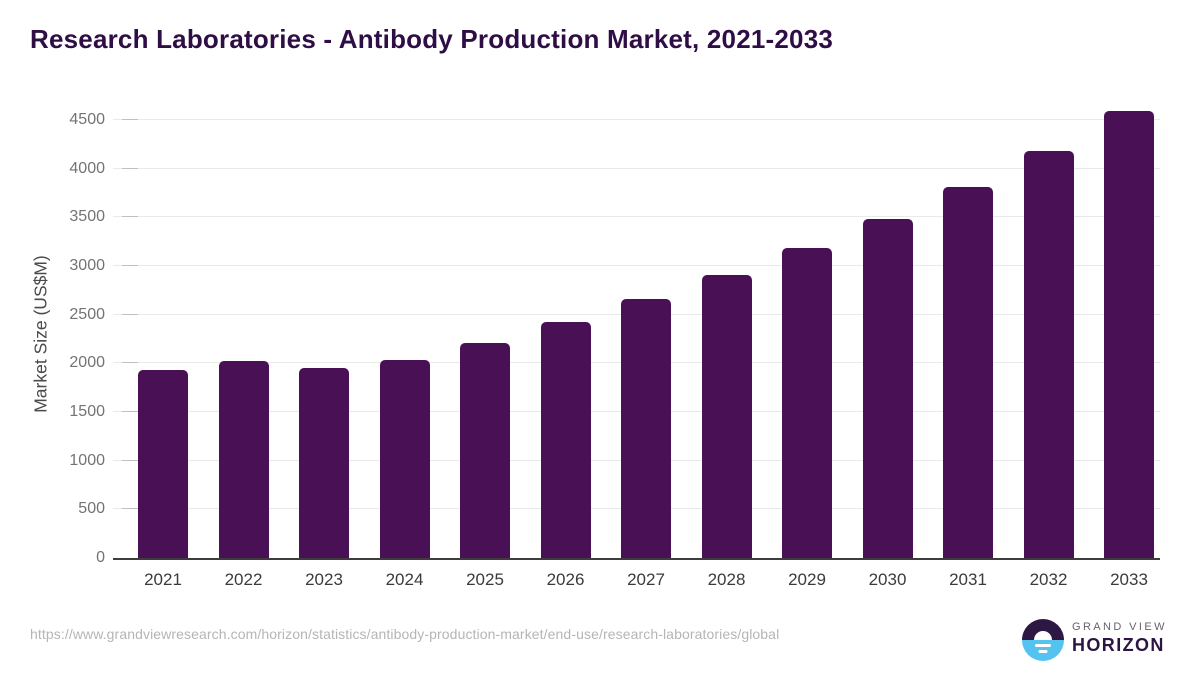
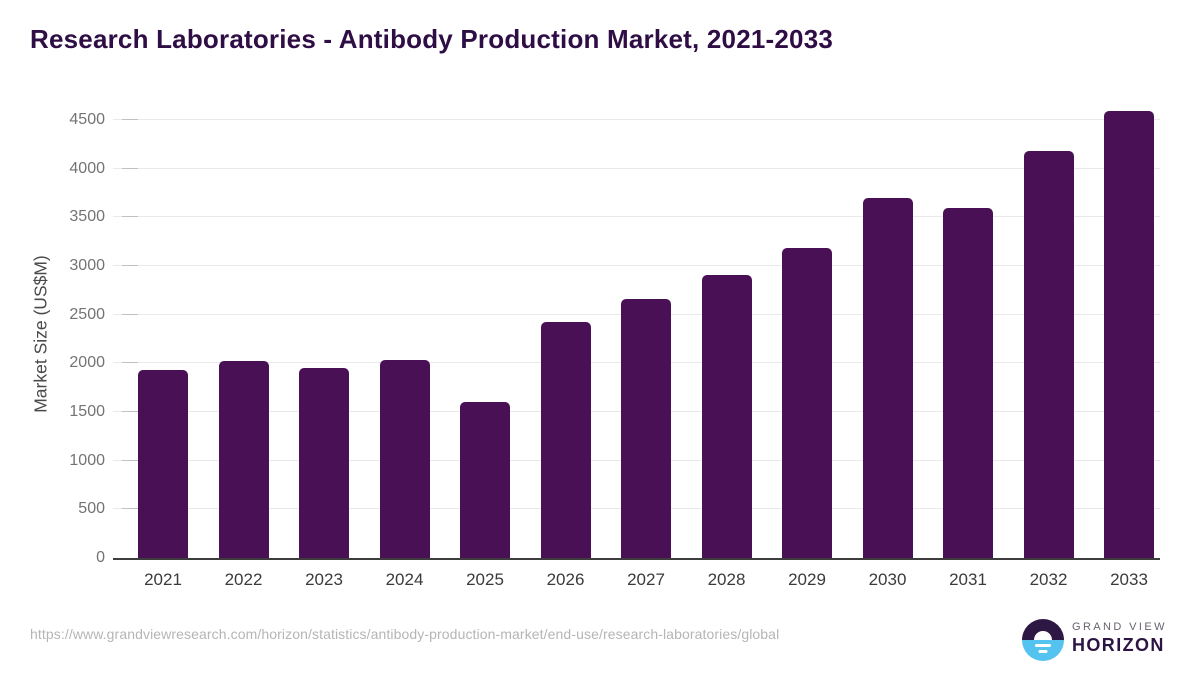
2025: 2200 -> 1600
2030: 3500 -> 3700
2031: 3800 -> 3600
